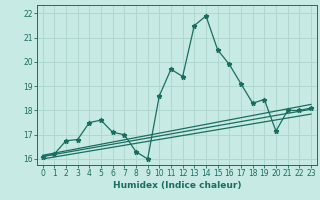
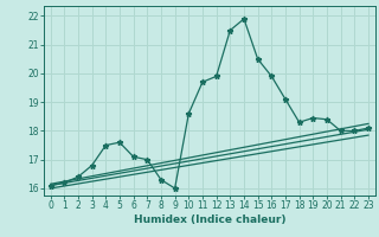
2: 16.75 -> 16.40
12: 19.40 -> 19.90
20: 17.15 -> 18.40
